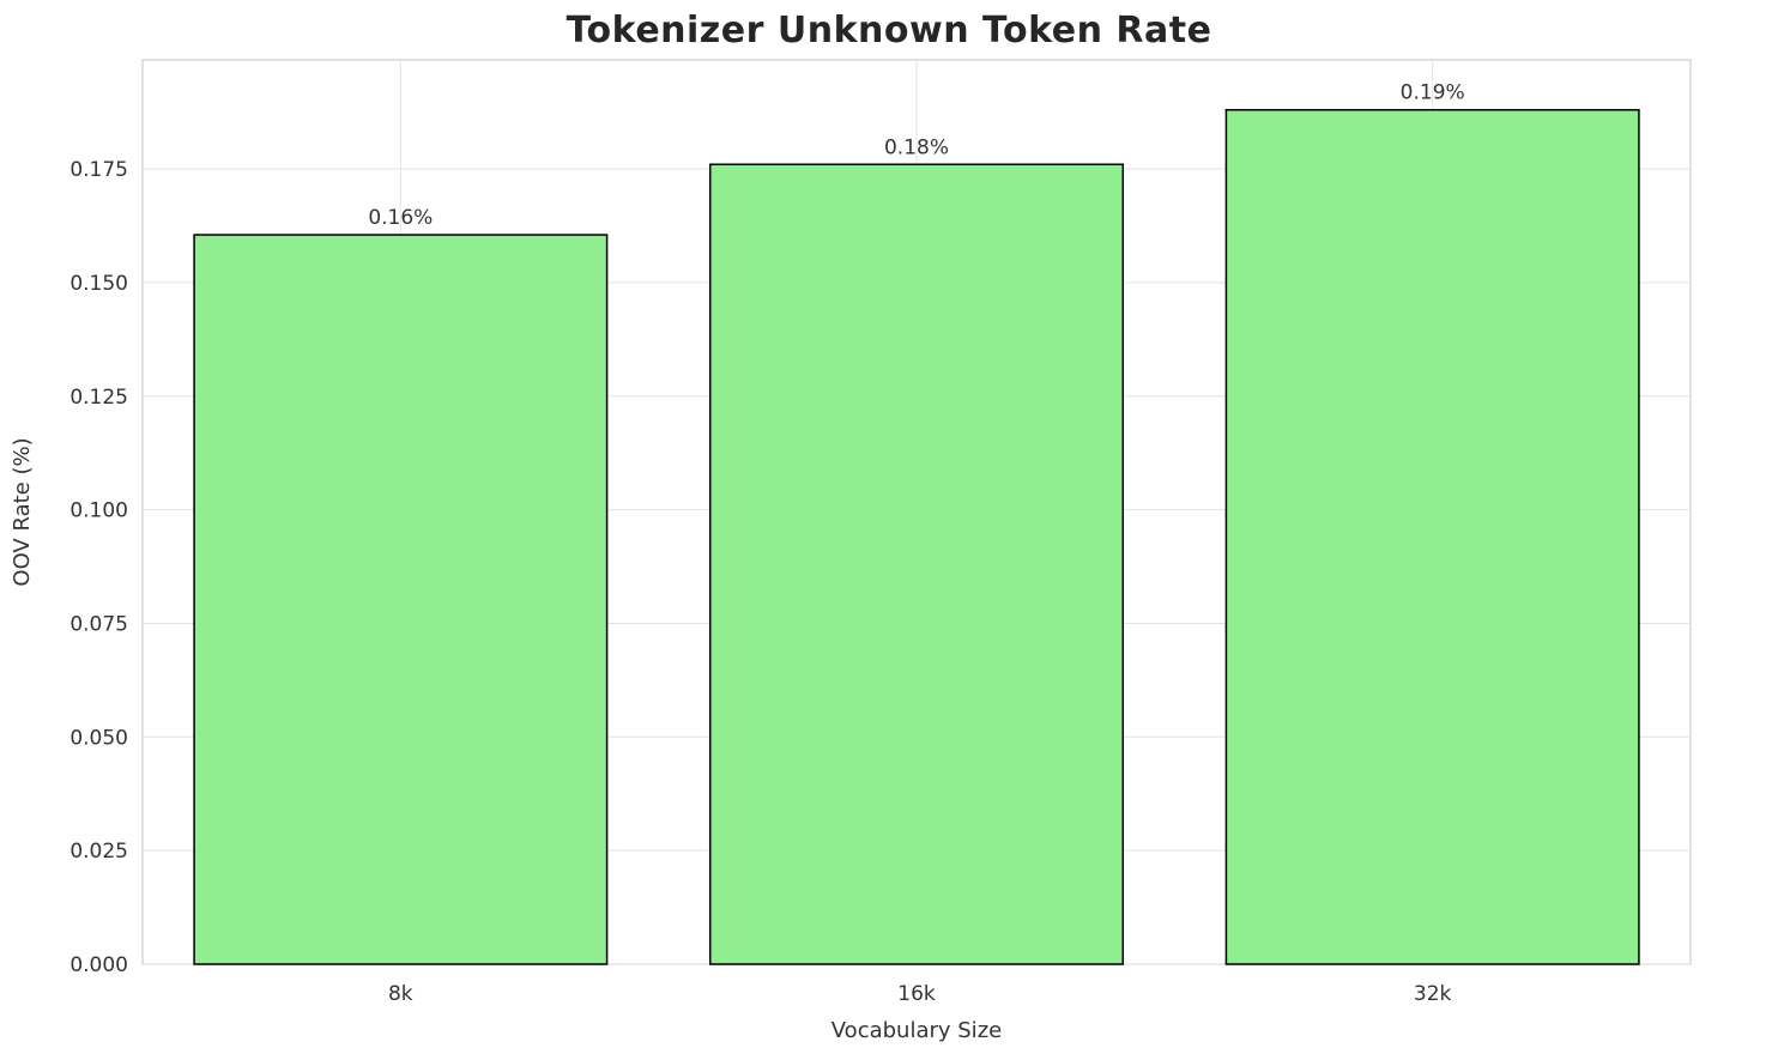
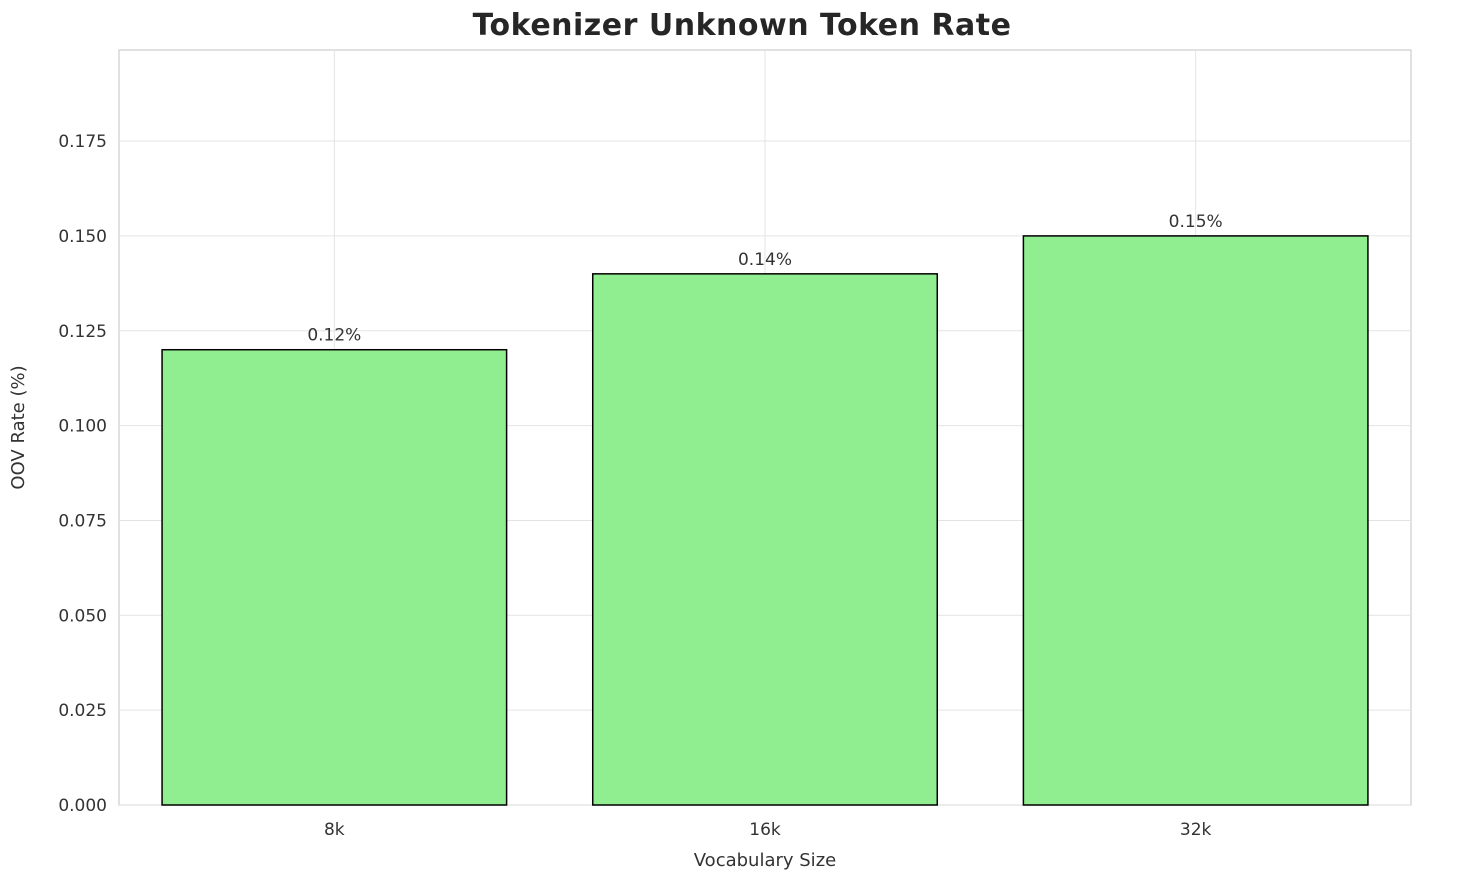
8k: 0.16% -> 0.12%
16k: 0.18% -> 0.14%
32k: 0.19% -> 0.15%
